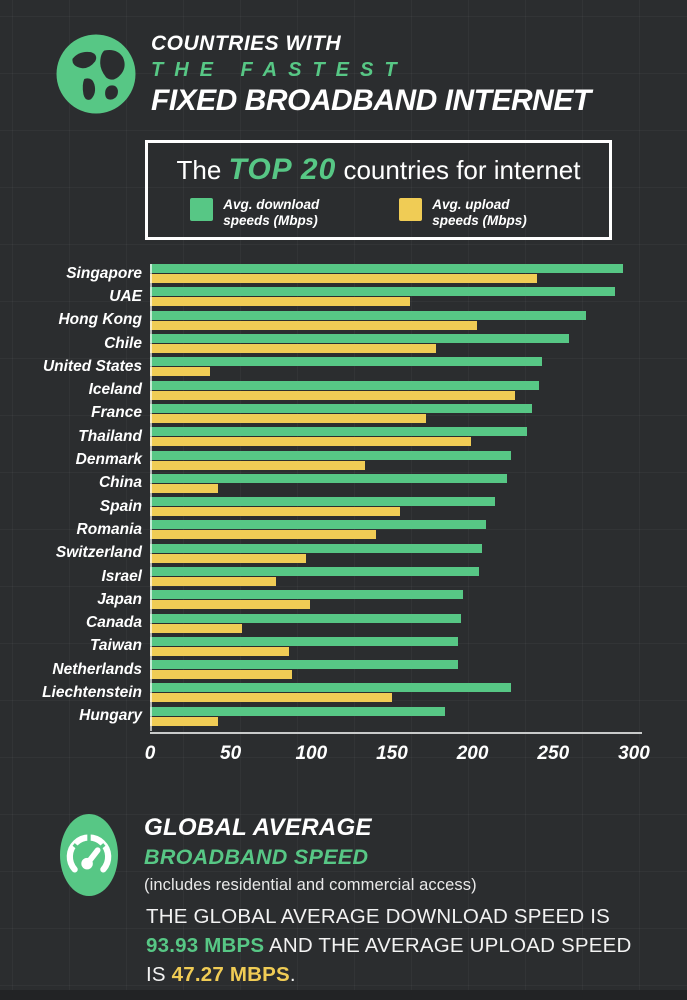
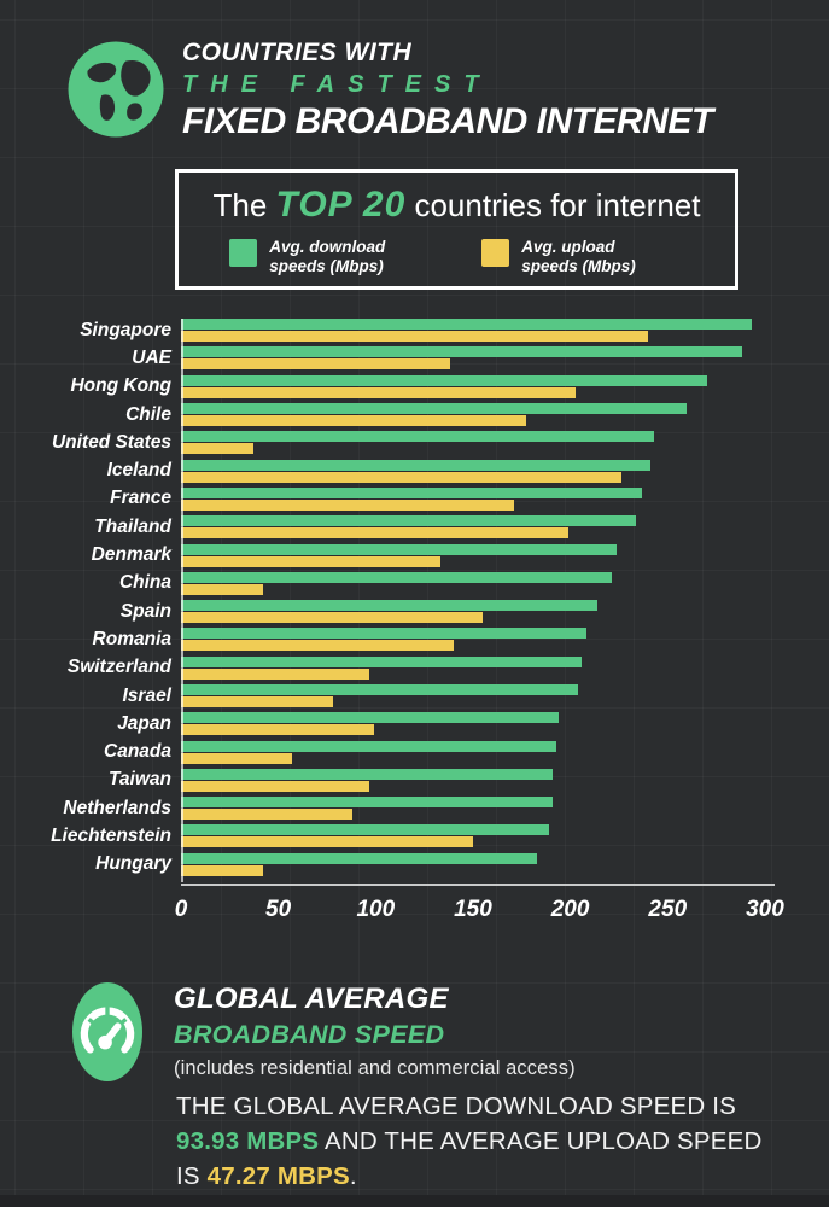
Avg. upload speeds (Mbps)/UAE: 161 -> 138
Avg. upload speeds (Mbps)/Taiwan: 86 -> 97
Avg. download speeds (Mbps)/Liechtenstein: 224 -> 189
